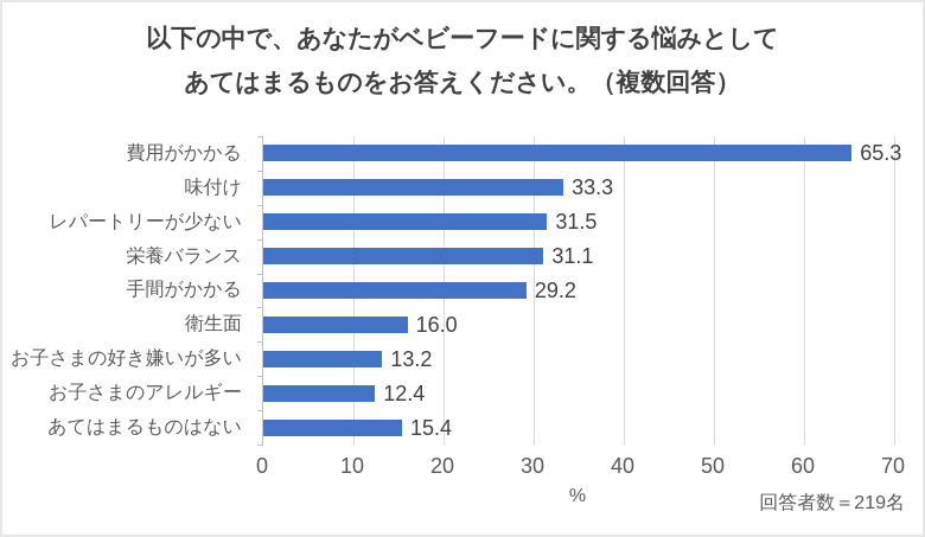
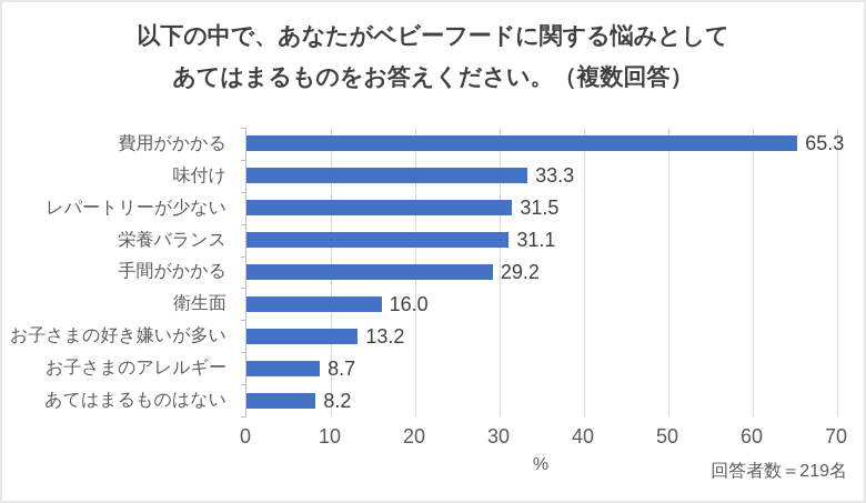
お子さまのアレルギー: 12.4 -> 8.7
あてはまるものはない: 15.4 -> 8.2
